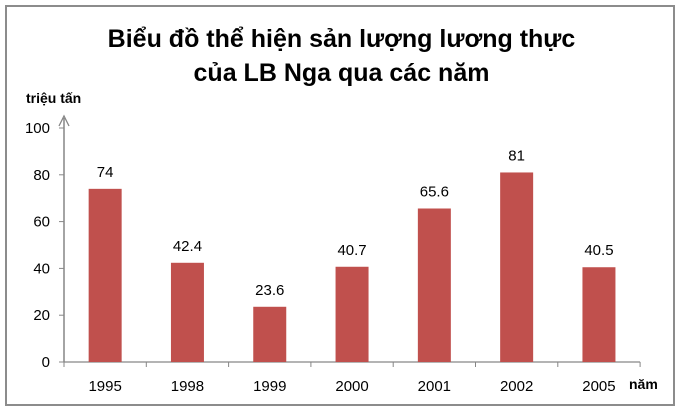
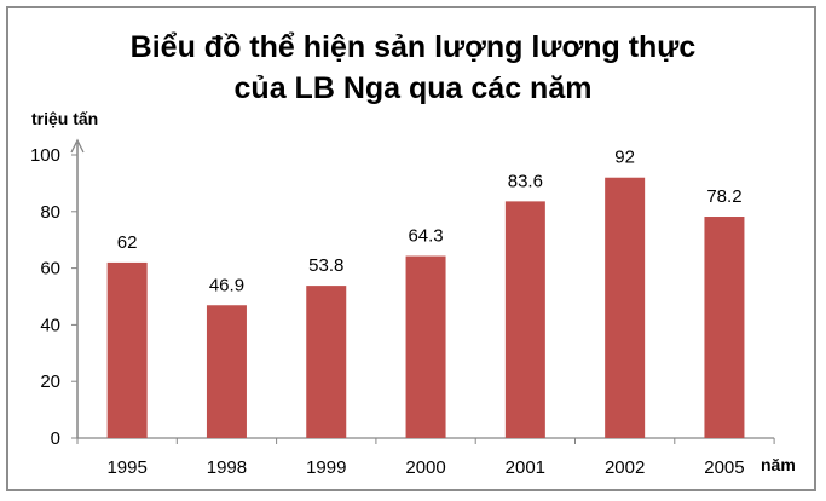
1995: 74 -> 62
1998: 42.4 -> 46.9
1999: 23.6 -> 53.8
2000: 40.7 -> 64.3
2001: 65.6 -> 83.6
2002: 81 -> 92
2005: 40.5 -> 78.2
